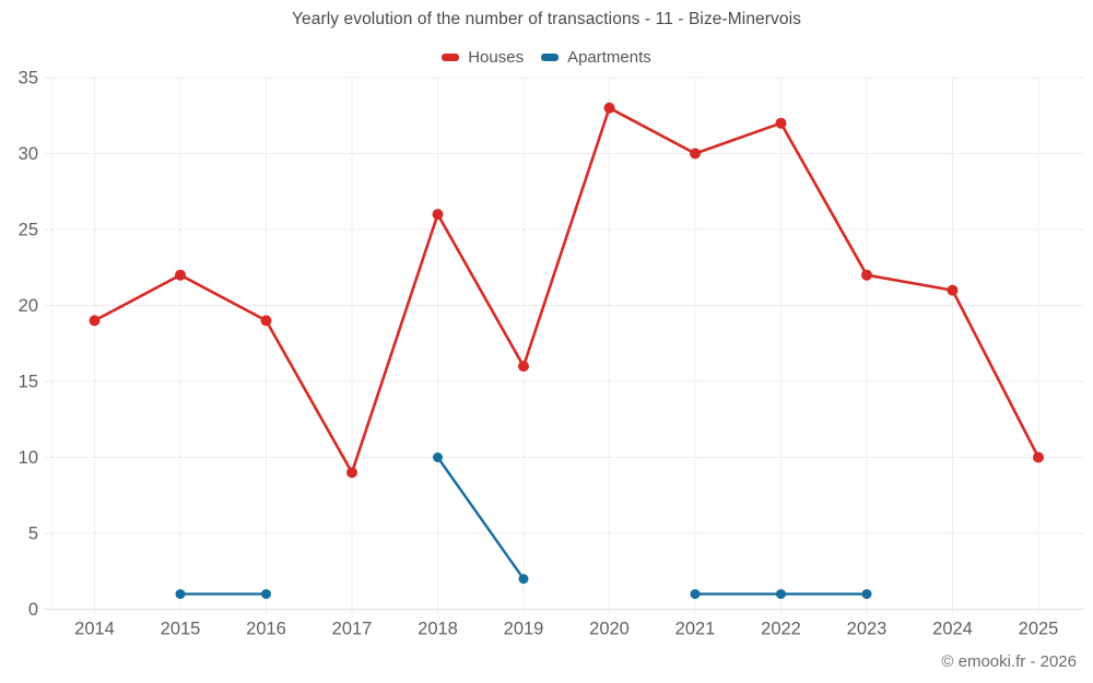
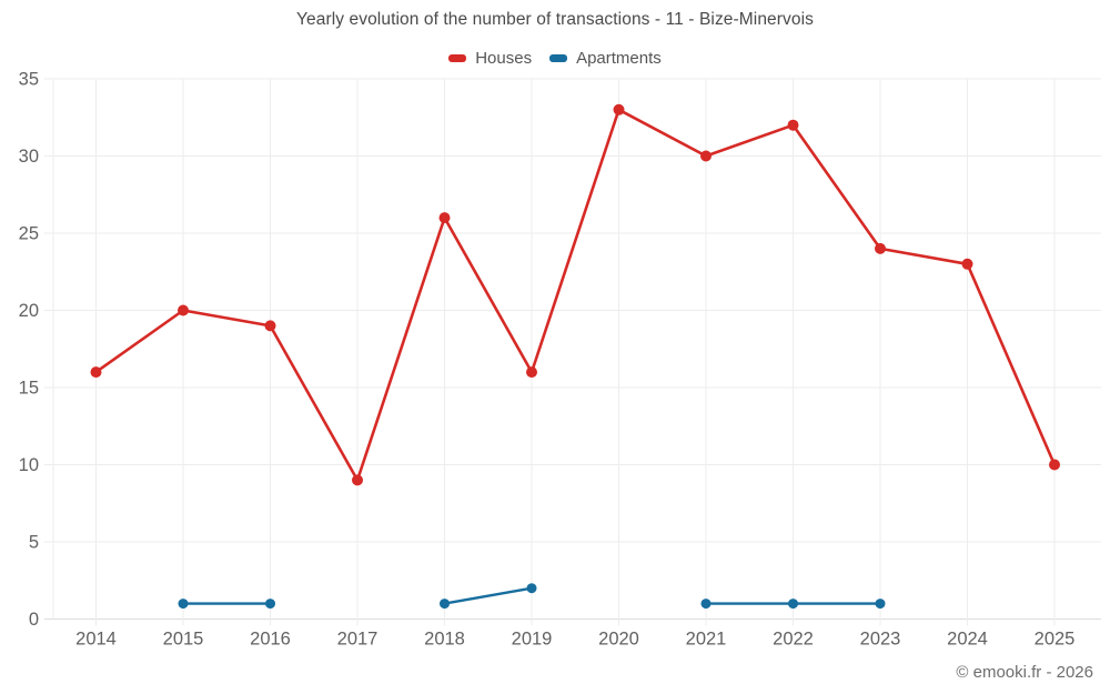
Houses/2014: 19 -> 16
Houses/2015: 22 -> 20
Apartments/2018: 10 -> 1
Houses/2023: 22 -> 24
Houses/2024: 21 -> 23
